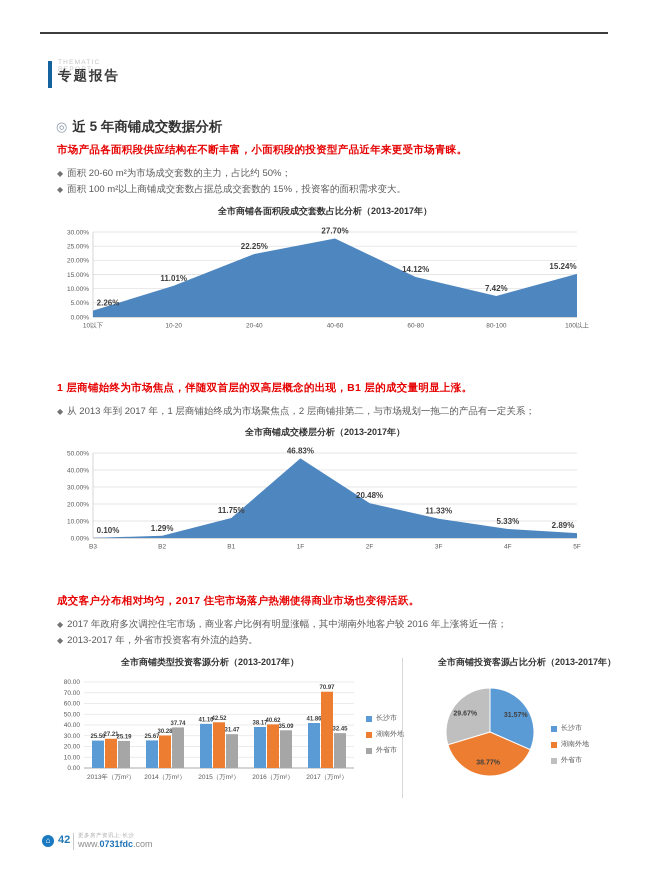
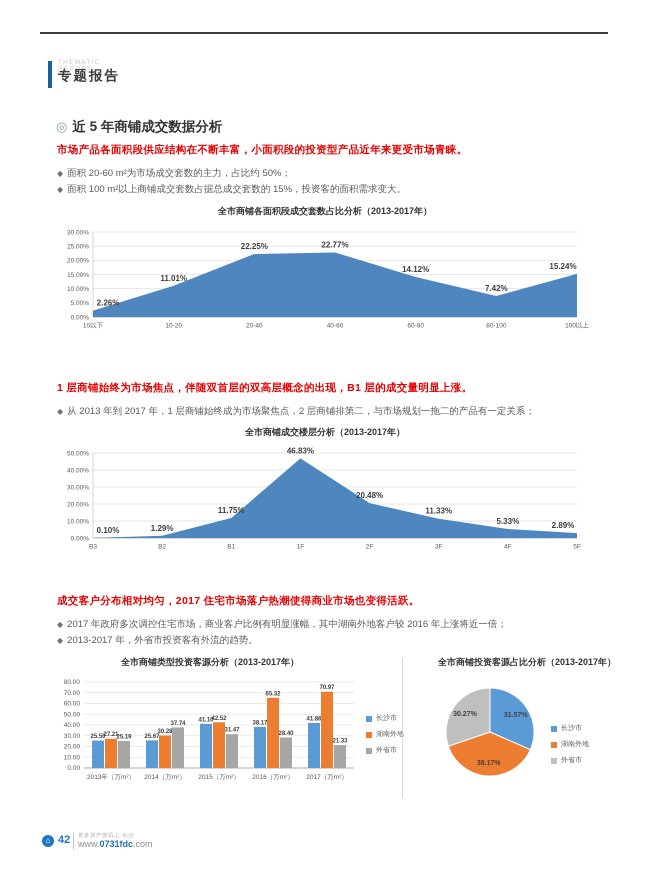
全市商铺各面积段成交套数占比分析（2013-2017年）/40-60: 27.70% -> 22.77%
全市商铺类型投资客源分析（2013-2017年）/湖南外地/2016（万m²）: 40.62 -> 65.32
全市商铺类型投资客源分析（2013-2017年）/外省市/2016（万m²）: 35.09 -> 28.40
全市商铺类型投资客源分析（2013-2017年）/外省市/2017（万m²）: 32.45 -> 21.33
全市商铺投资客源占比分析（2013-2017年）/湖南外地: 38.77% -> 38.17%
全市商铺投资客源占比分析（2013-2017年）/外省市: 29.67% -> 30.27%
